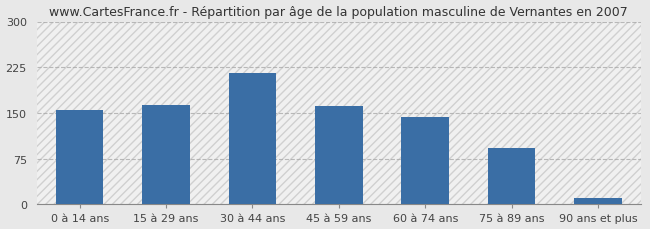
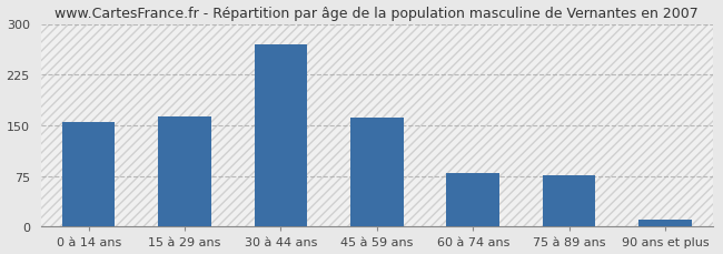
30 à 44 ans: 215 -> 270
60 à 74 ans: 143 -> 80
75 à 89 ans: 92 -> 76
